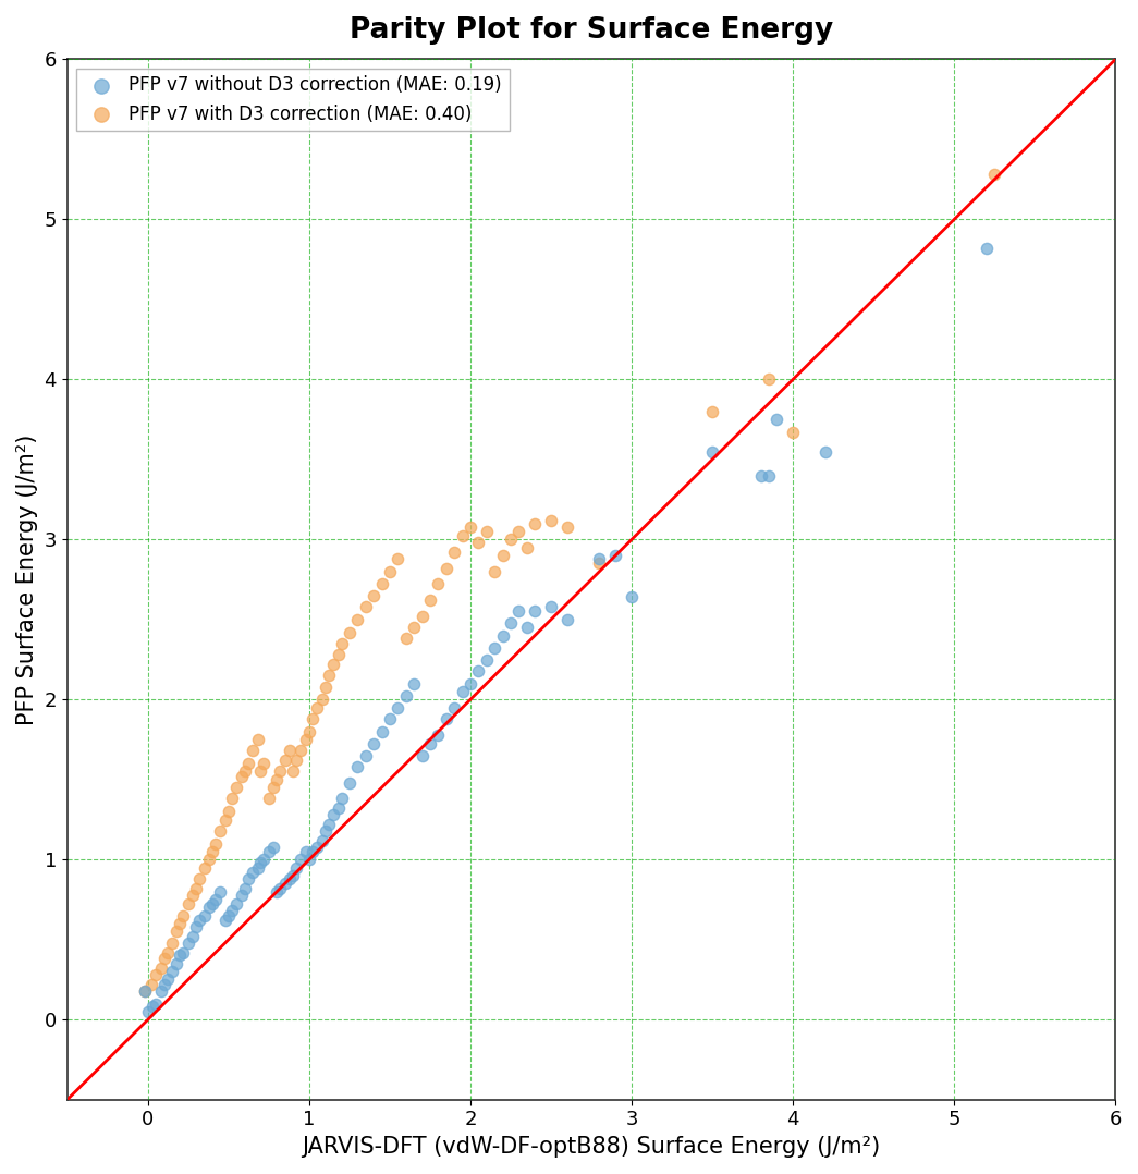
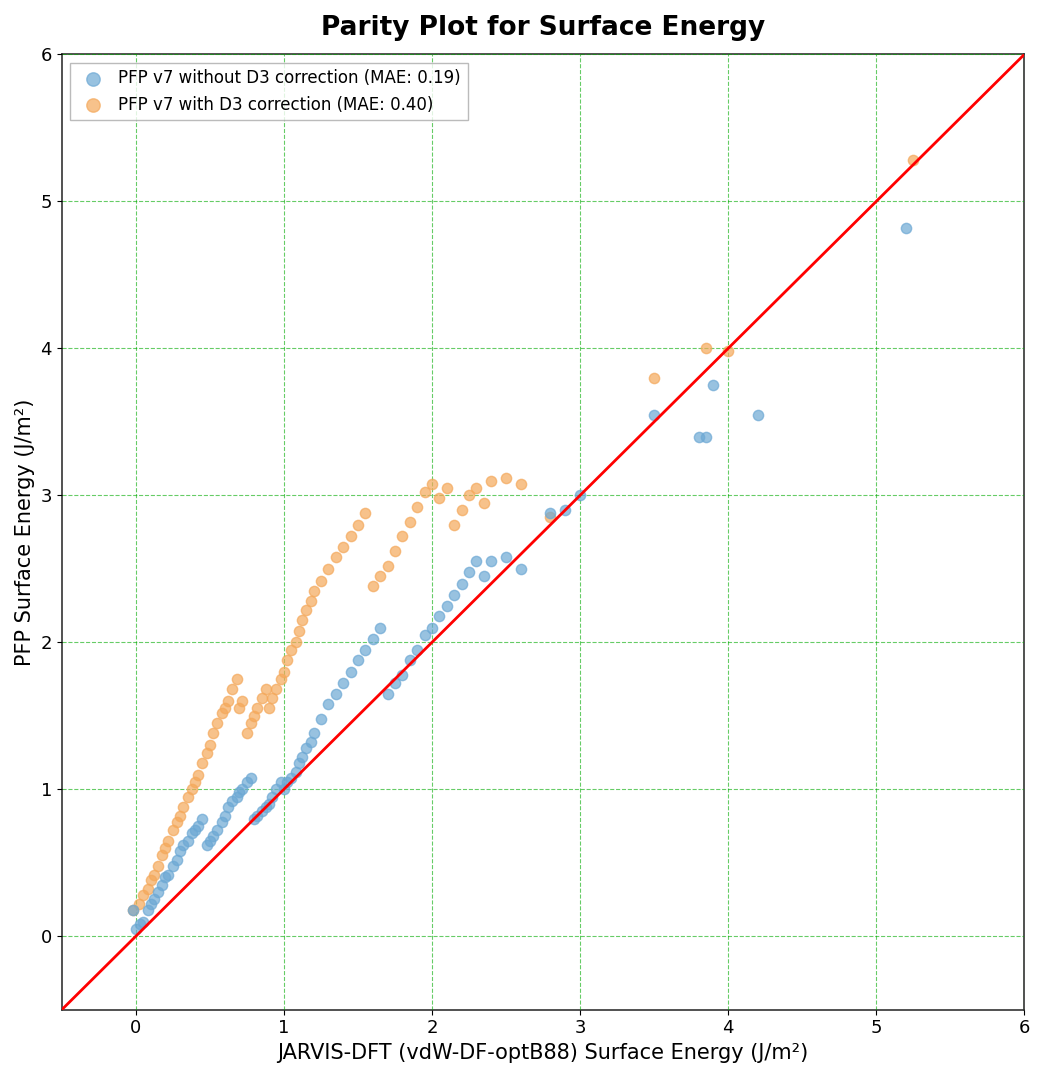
PFP v7 without D3 correction (MAE: 0.19)/3: 2.64 -> 3.00
PFP v7 with D3 correction (MAE: 0.40)/4: 3.67 -> 3.98
